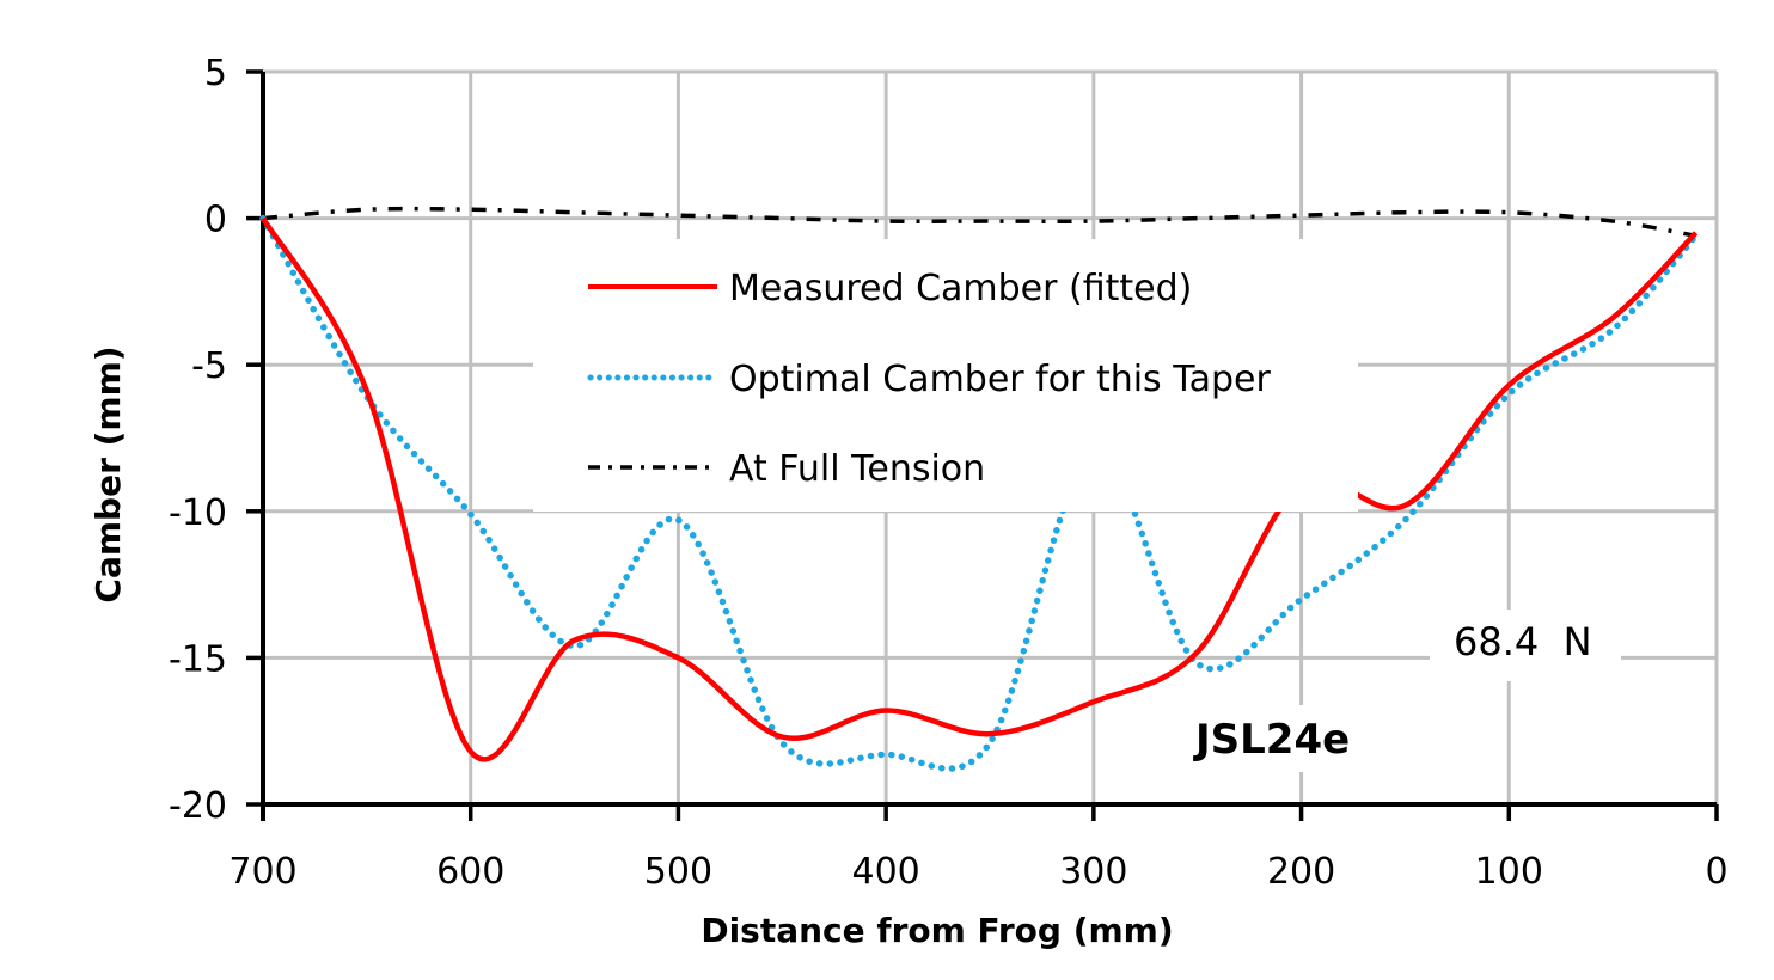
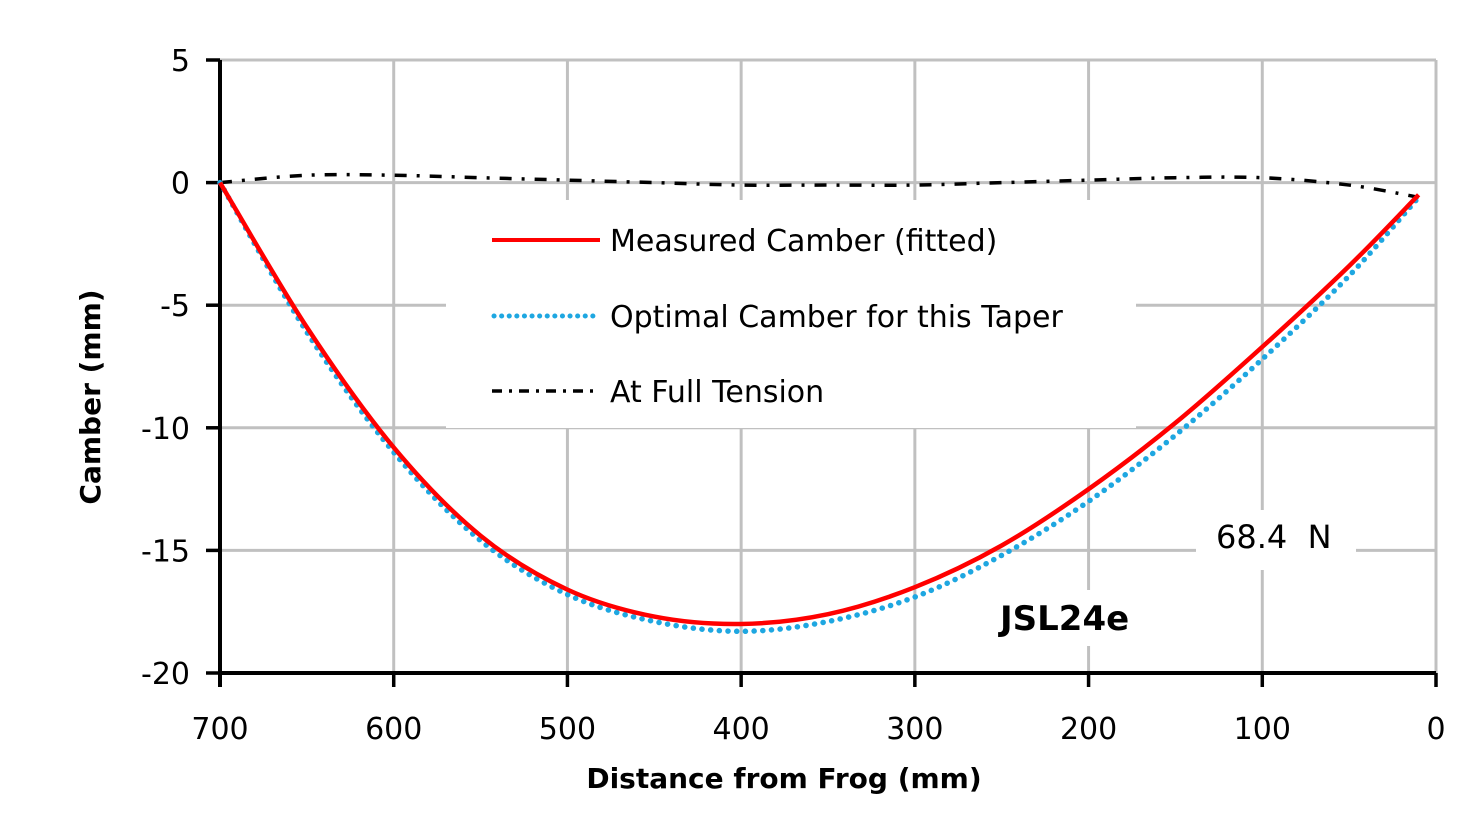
Measured Camber (fitted)/600: -18.2 -> -10.8
Optimal Camber for this Taper/600: -10.1 -> -11.0
Measured Camber (fitted)/500: -15.0 -> -16.6
Optimal Camber for this Taper/500: -10.3 -> -16.8
Measured Camber (fitted)/400: -16.8 -> -18.0
Optimal Camber for this Taper/300: -8.0 -> -16.9
Measured Camber (fitted)/200: -9.1 -> -12.5
Measured Camber (fitted)/100: -5.7 -> -6.7
Optimal Camber for this Taper/100: -6.0 -> -7.2
